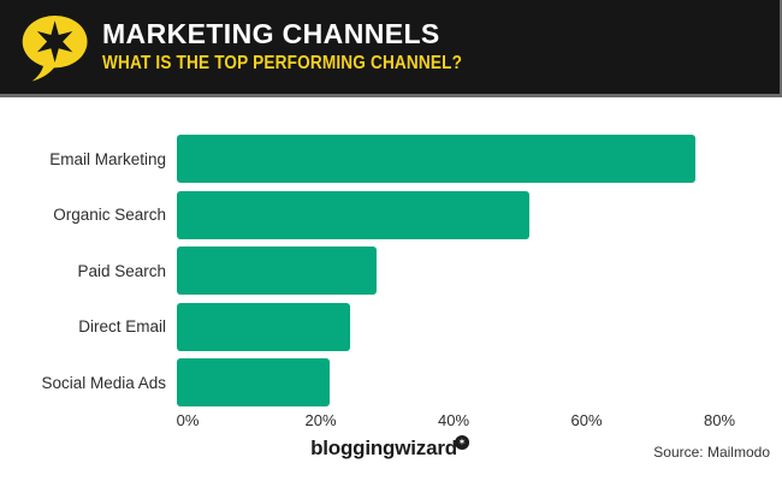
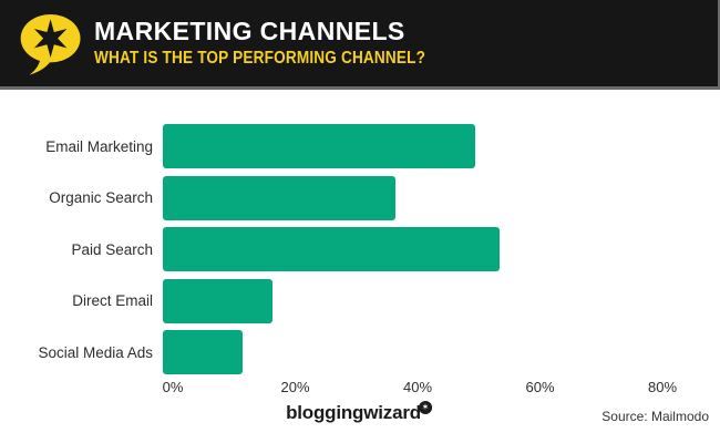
Email Marketing: 78% -> 51%
Organic Search: 53% -> 38%
Paid Search: 30% -> 55%
Direct Email: 26% -> 18%
Social Media Ads: 23% -> 13%
